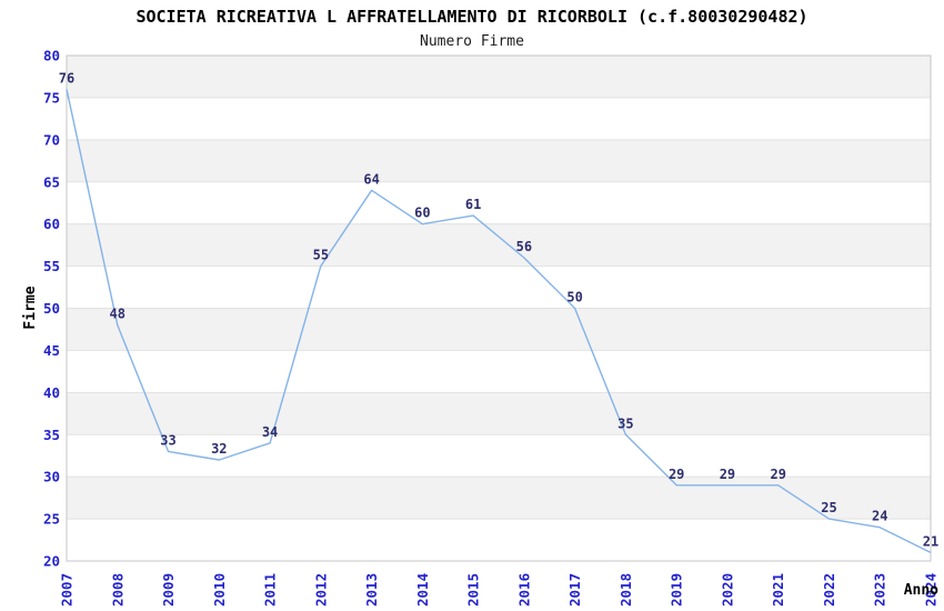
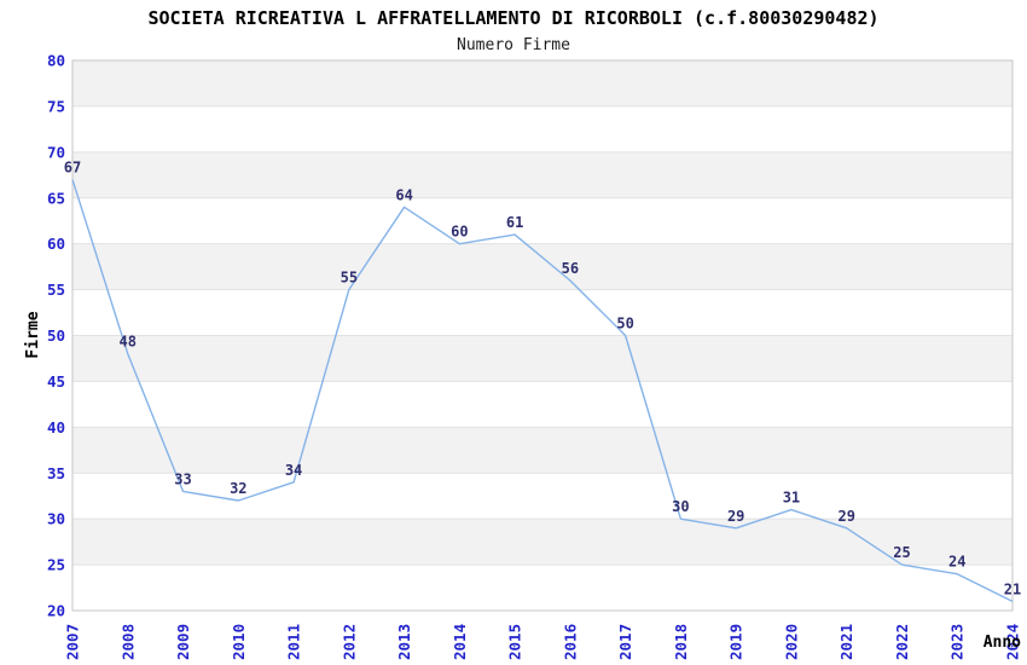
2007: 76 -> 67
2018: 35 -> 30
2020: 29 -> 31
